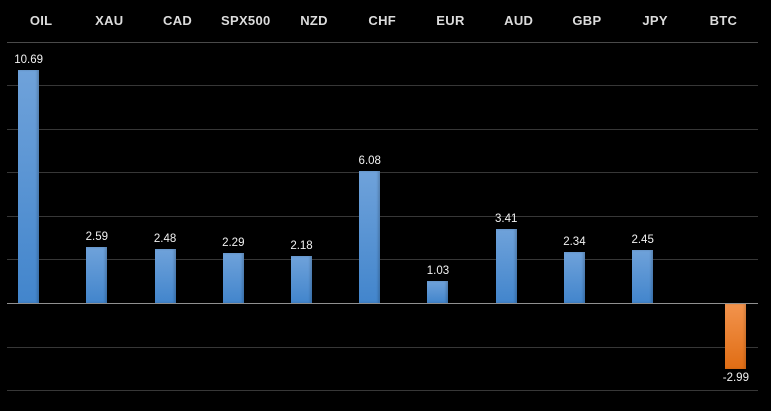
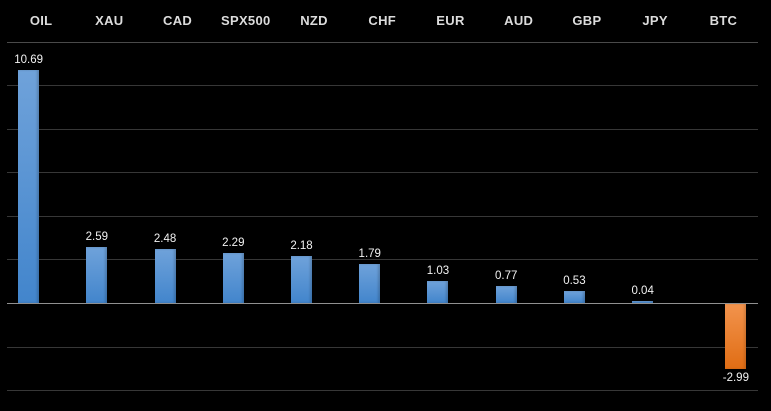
CHF: 6.08 -> 1.79
AUD: 3.41 -> 0.77
GBP: 2.34 -> 0.53
JPY: 2.45 -> 0.04
